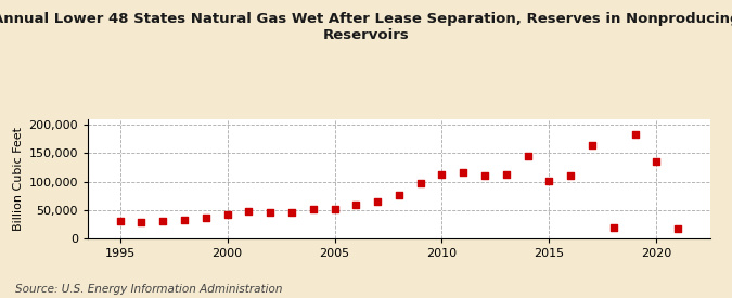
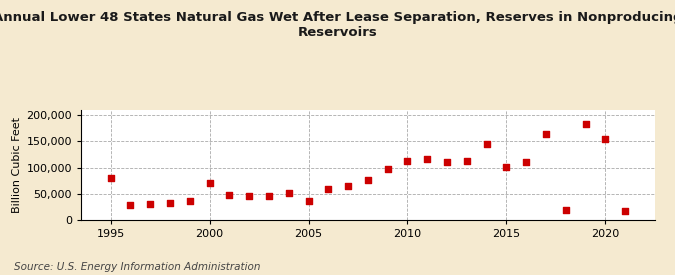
1995: 30,000 -> 80,000
2000: 42,000 -> 70,000
2005: 52,000 -> 36,000
2020: 135,000 -> 154,000
